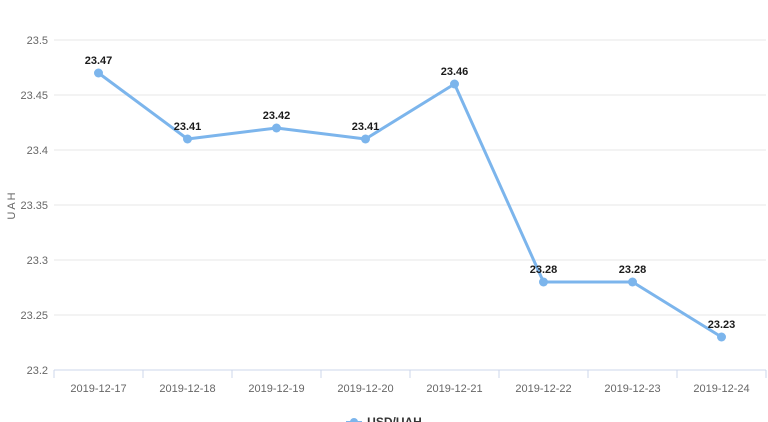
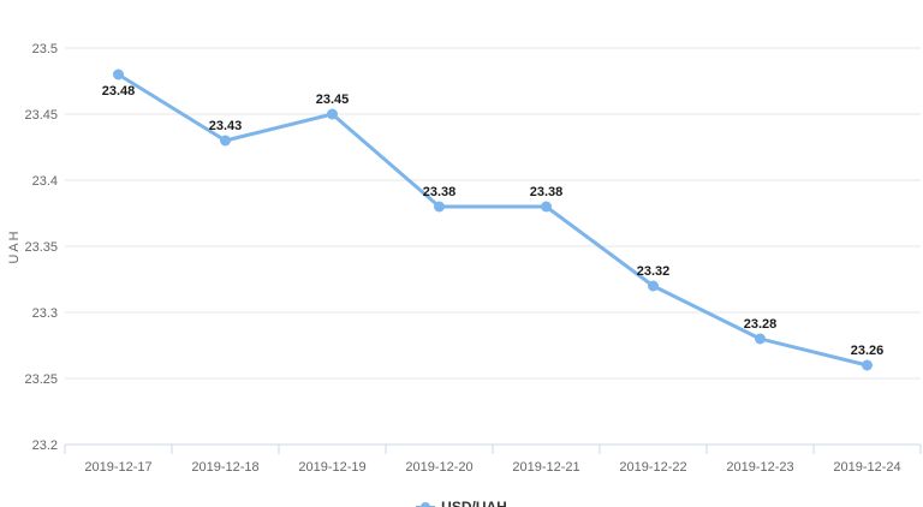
2019-12-17: 23.47 -> 23.48
2019-12-18: 23.41 -> 23.43
2019-12-19: 23.42 -> 23.45
2019-12-20: 23.41 -> 23.38
2019-12-21: 23.46 -> 23.38
2019-12-22: 23.28 -> 23.32
2019-12-24: 23.23 -> 23.26
